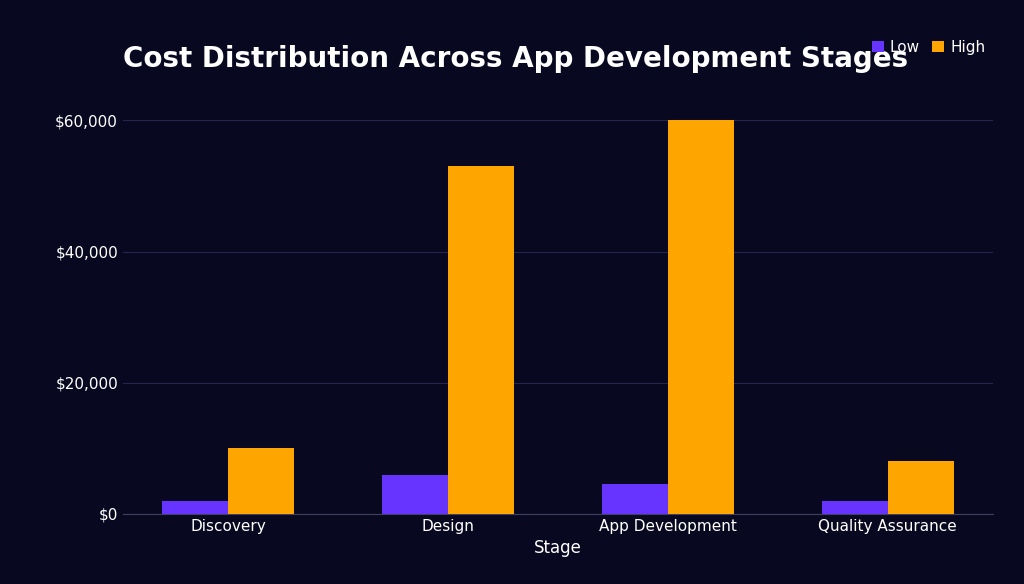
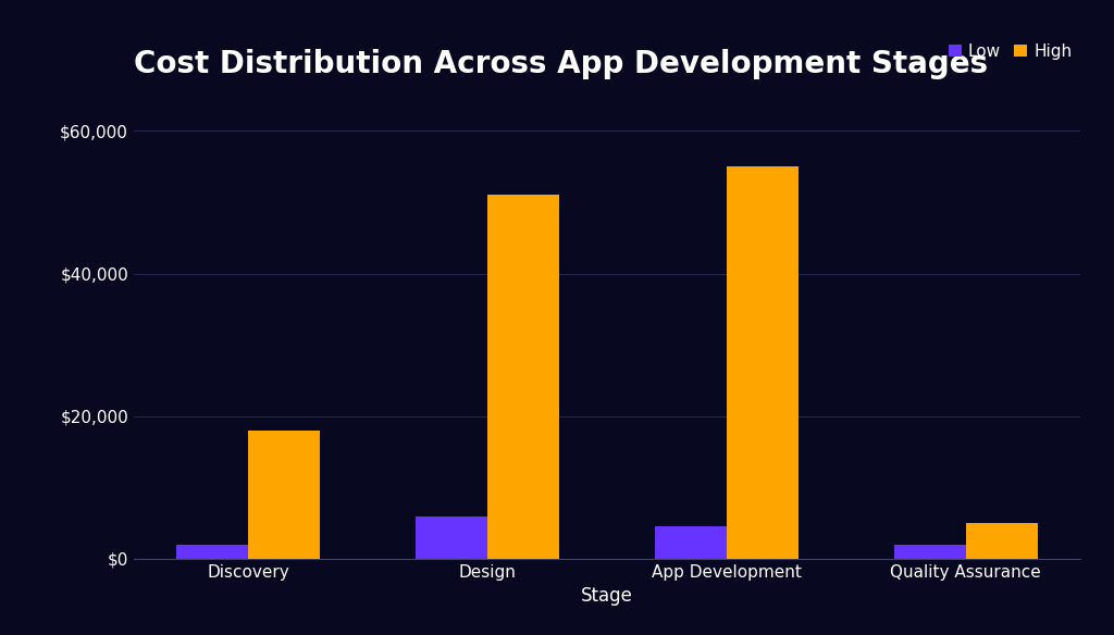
High/Discovery: $10,000 -> $18,000
High/Design: $53,000 -> $51,000
High/App Development: $60,000 -> $55,000
High/Quality Assurance: $8,000 -> $5,000
